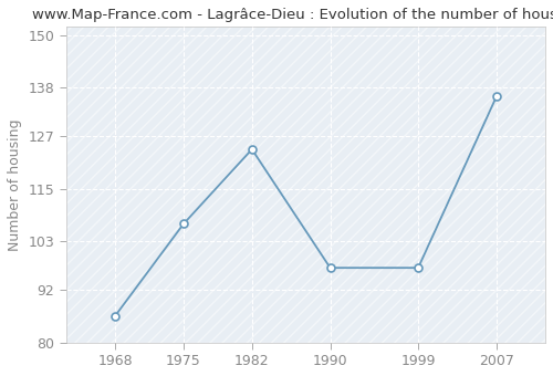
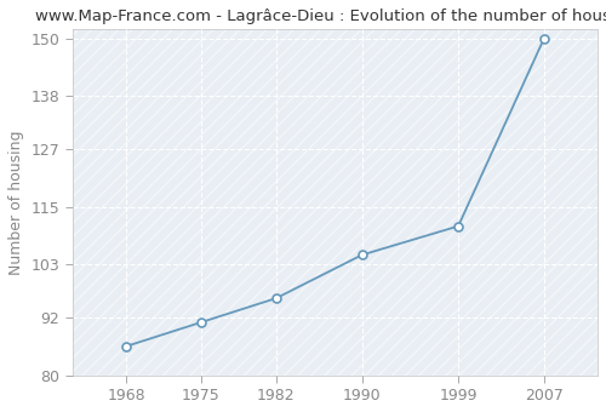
1975: 107 -> 91
1982: 124 -> 96
1990: 97 -> 105
1999: 97 -> 111
2007: 136 -> 150
